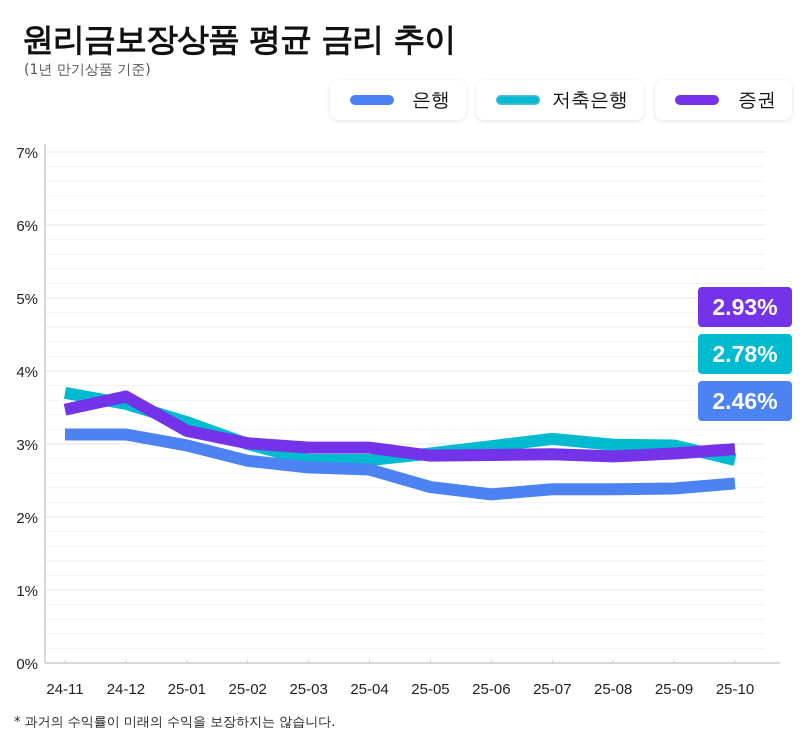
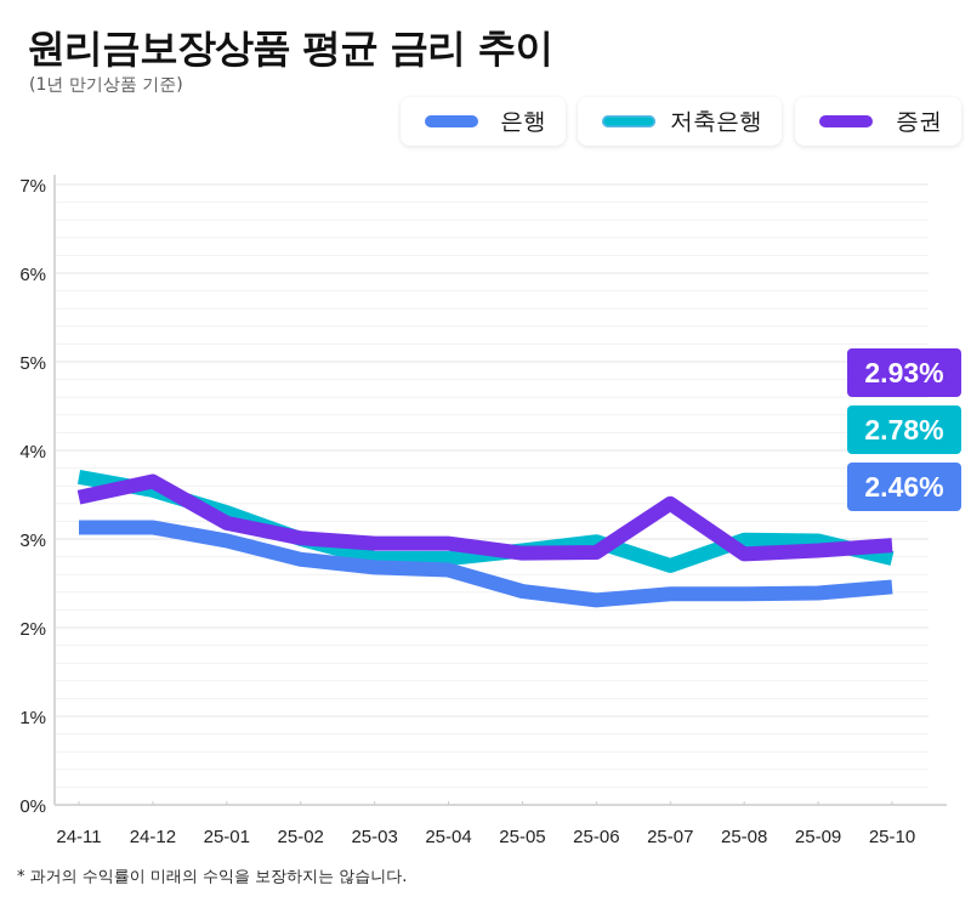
저축은행/25-07: 3.1% -> 2.7%
증권/25-07: 2.9% -> 3.4%
